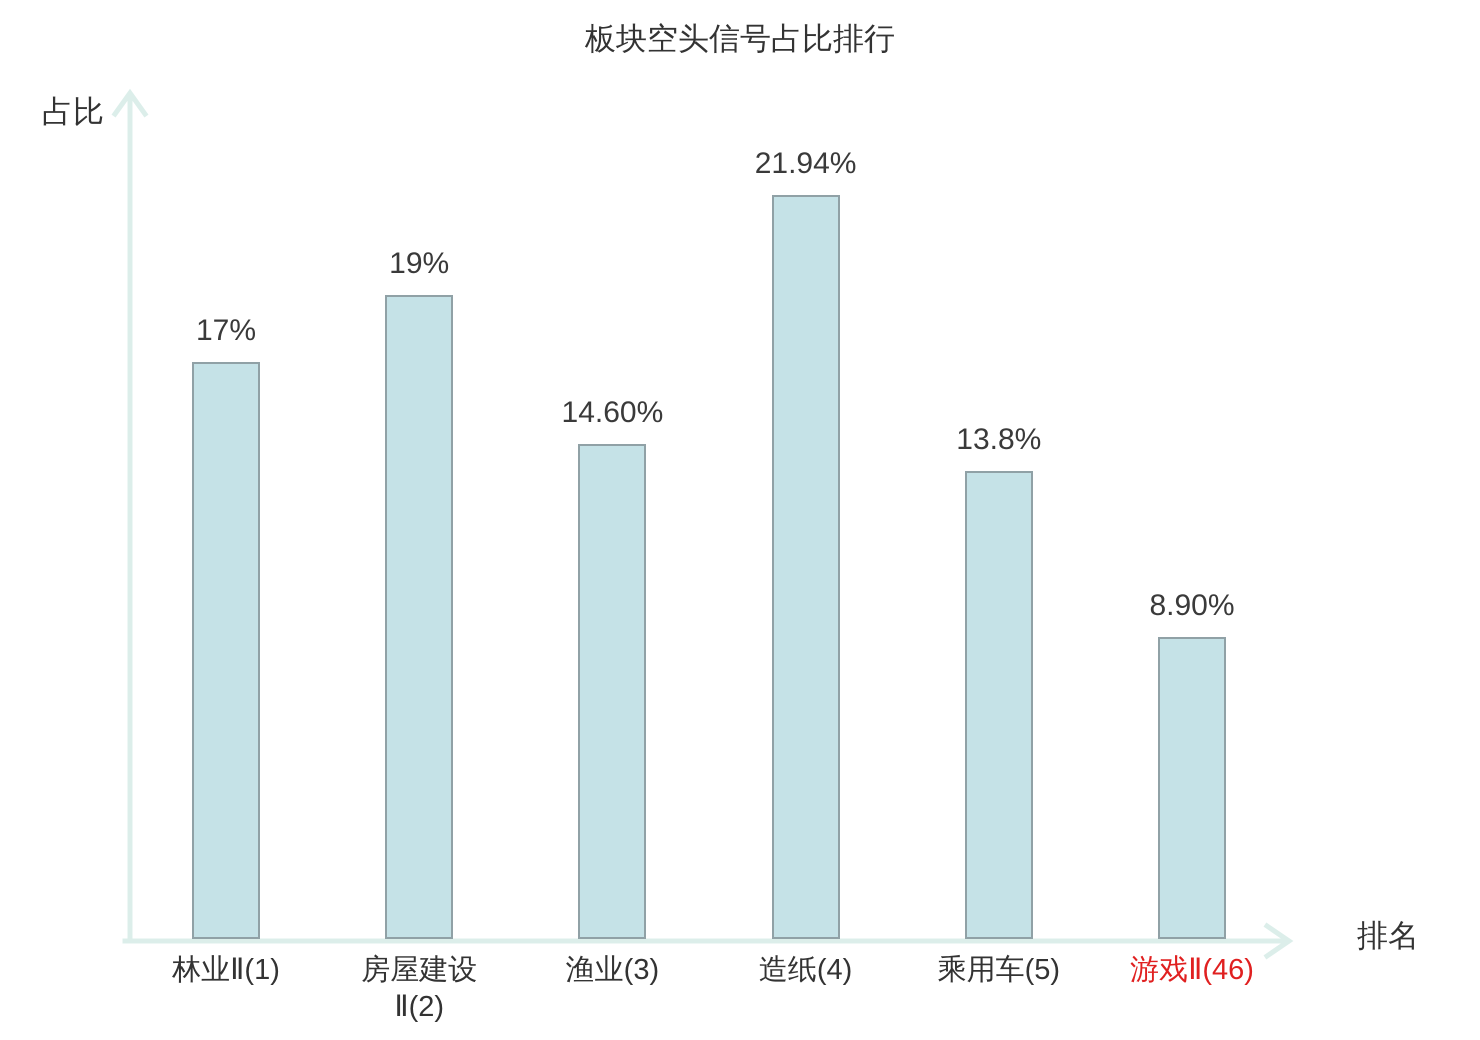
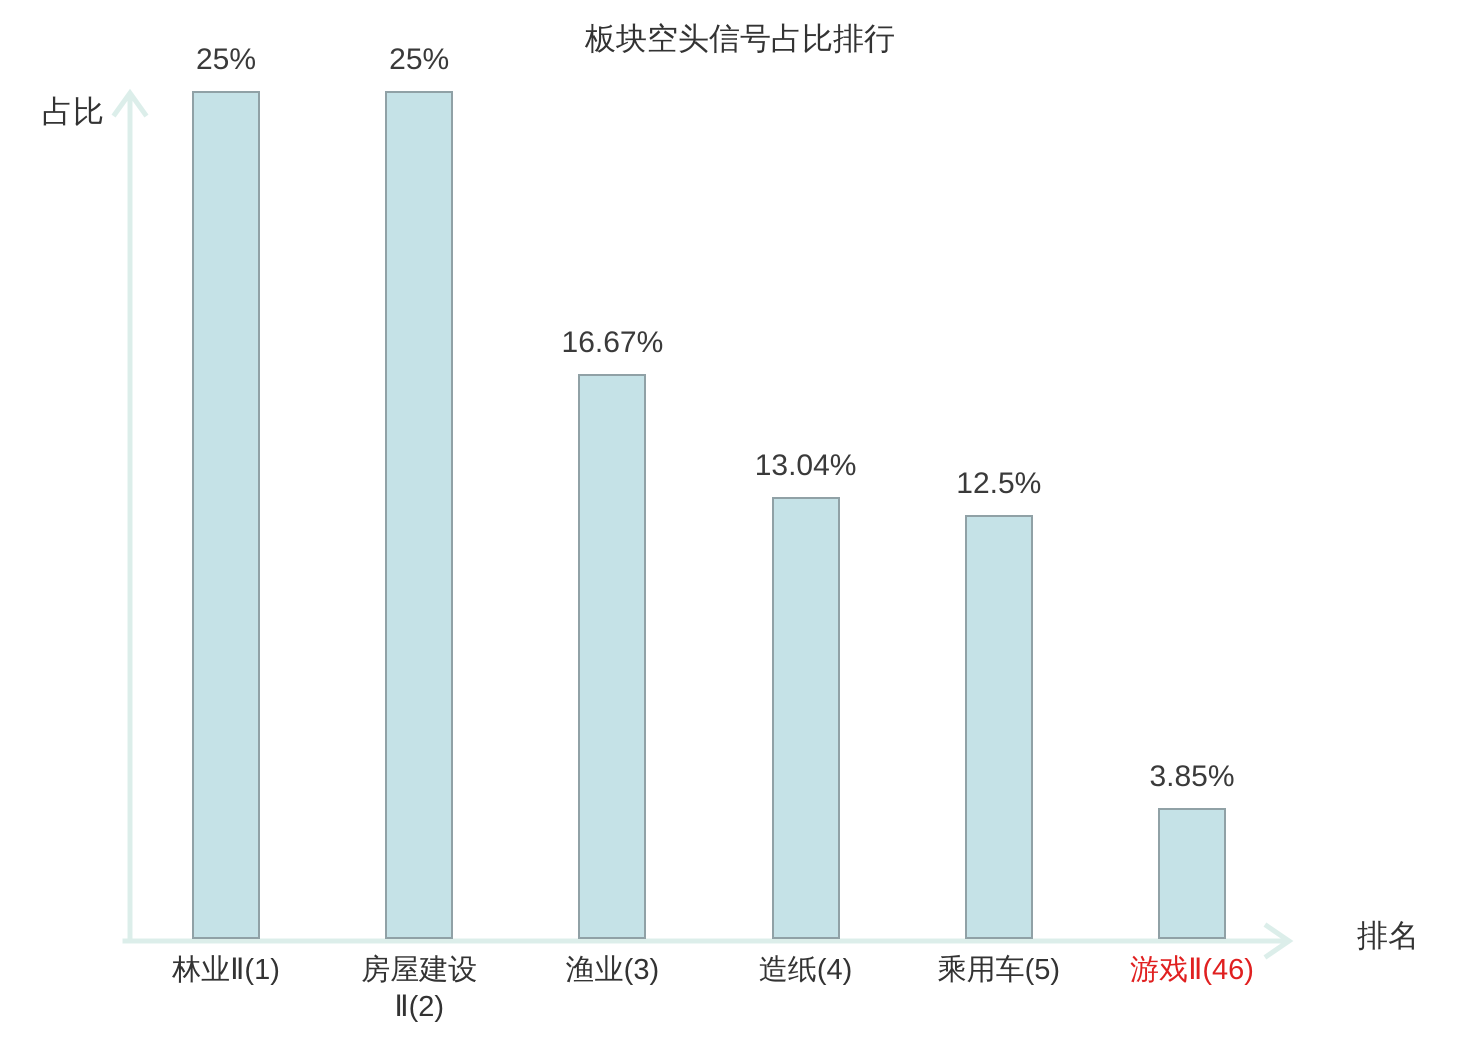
林业Ⅱ(1): 17% -> 25%
房屋建设Ⅱ(2): 19% -> 25%
渔业(3): 14.60% -> 16.67%
造纸(4): 21.94% -> 13.04%
乘用车(5): 13.8% -> 12.5%
游戏Ⅱ(46): 8.90% -> 3.85%
